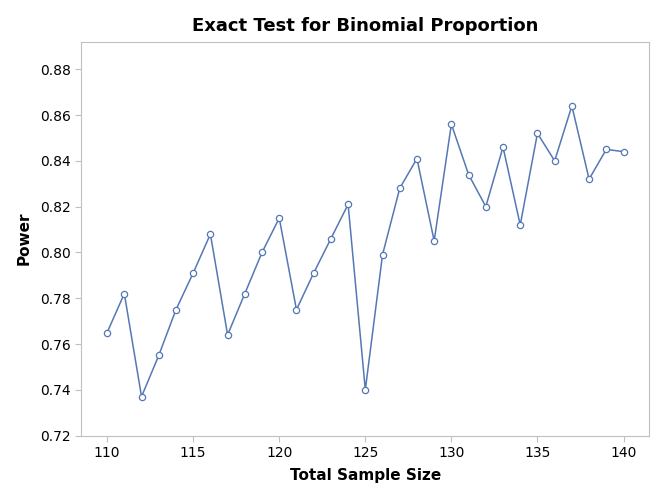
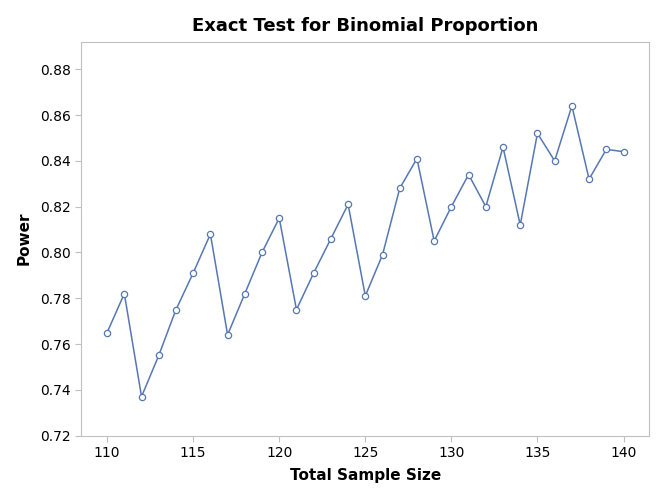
125: 0.740 -> 0.781
130: 0.856 -> 0.820
